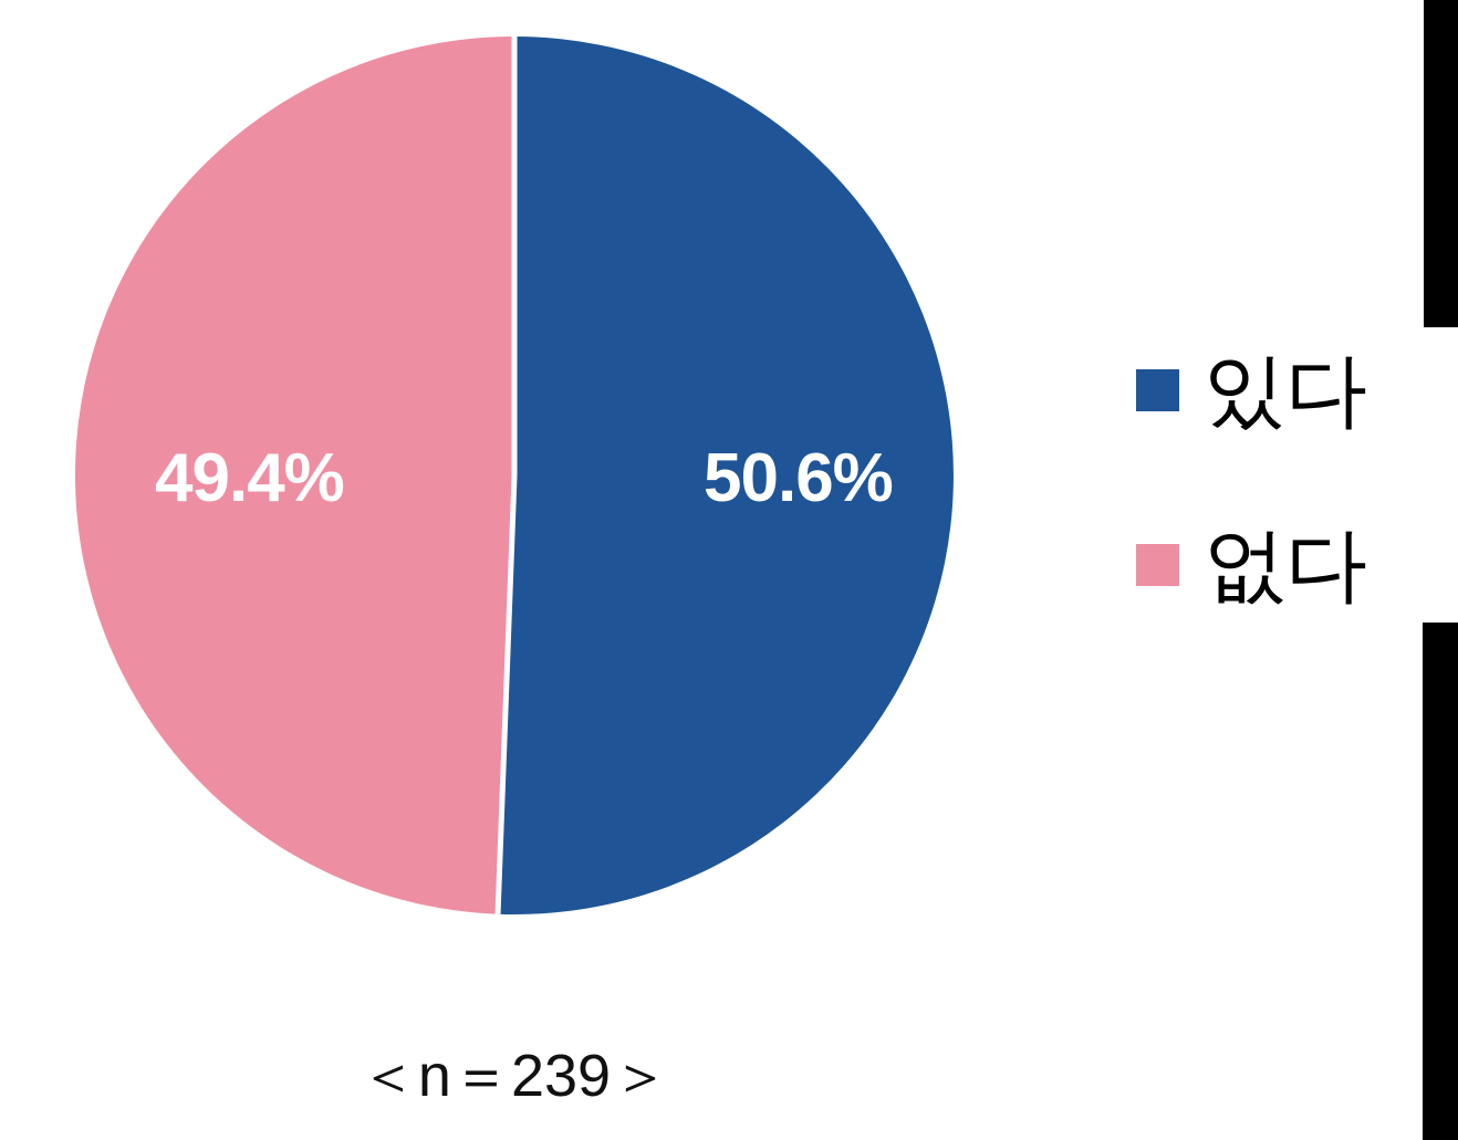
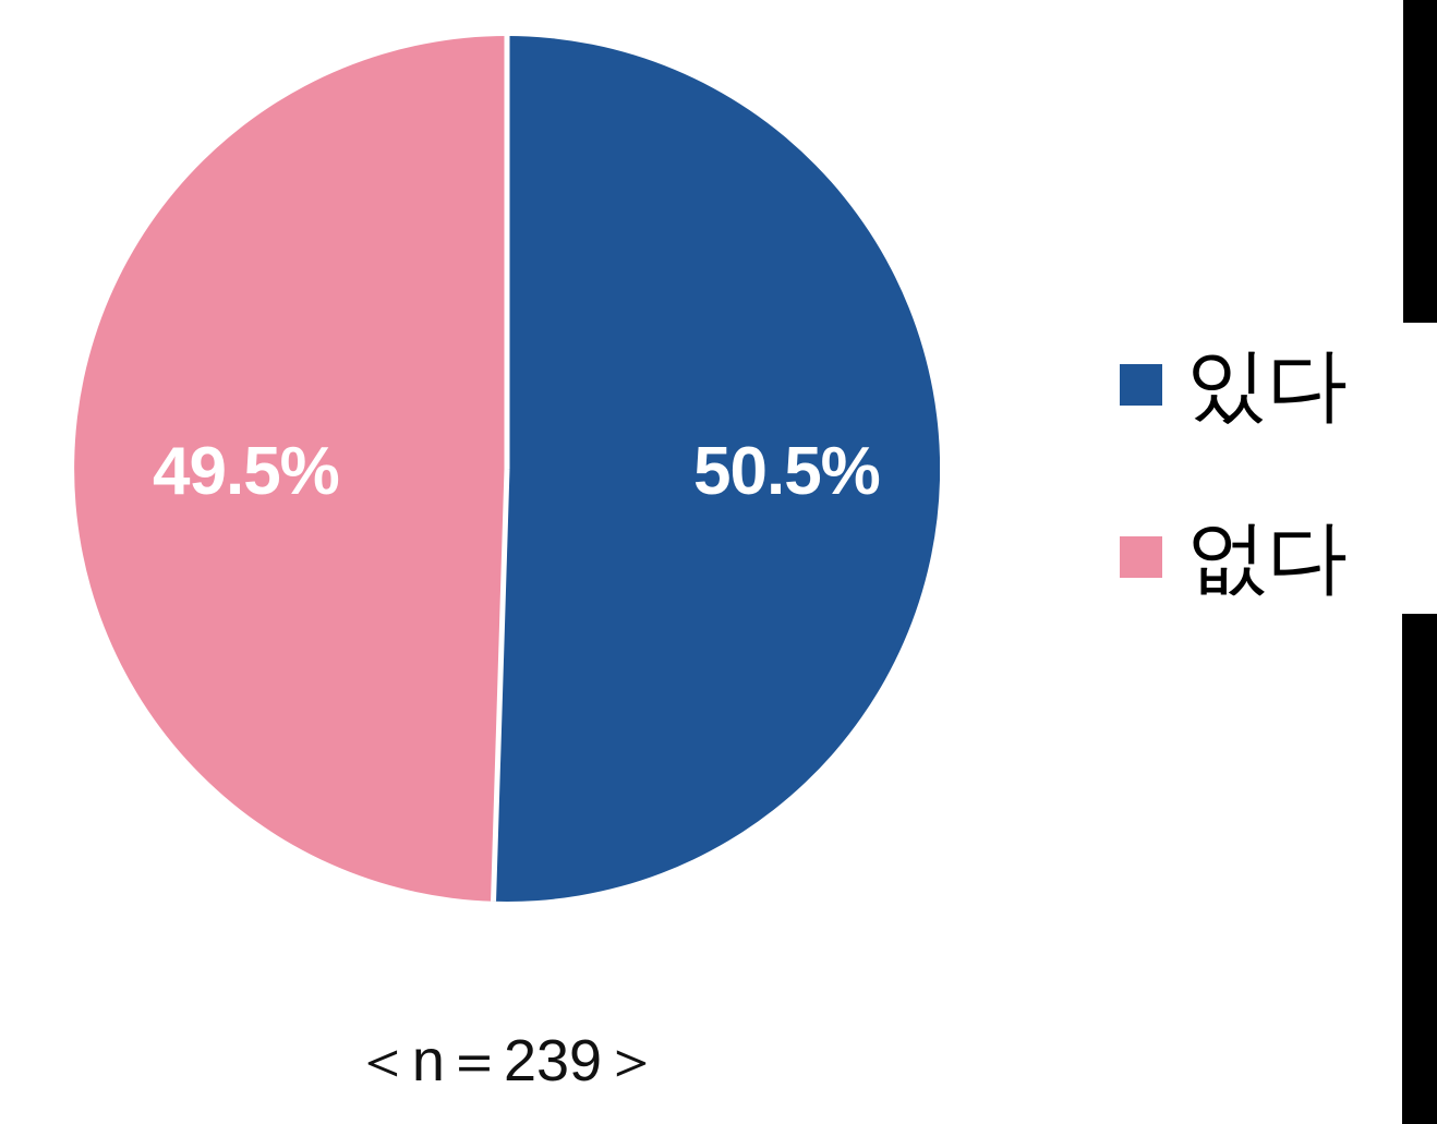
있다: 50.6% -> 50.5%
없다: 49.4% -> 49.5%
